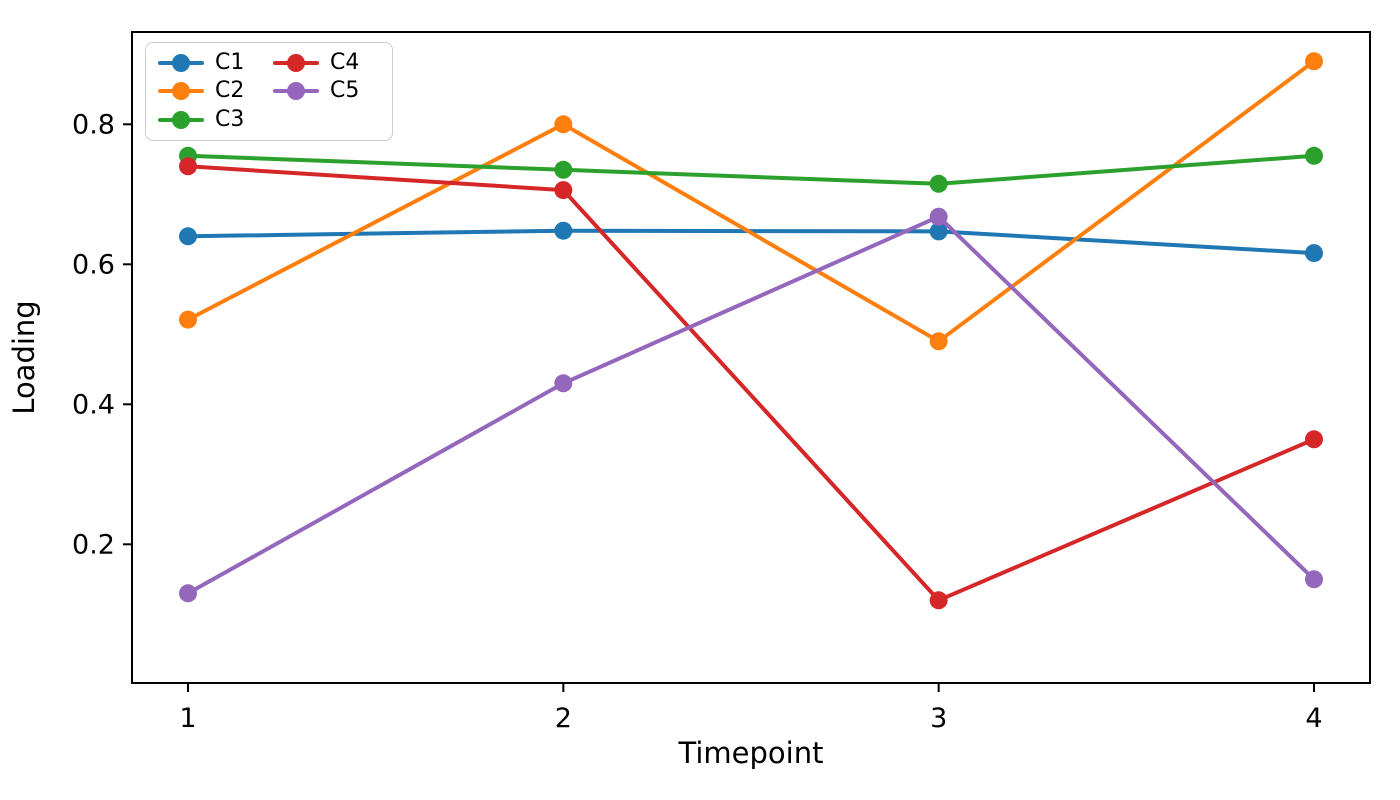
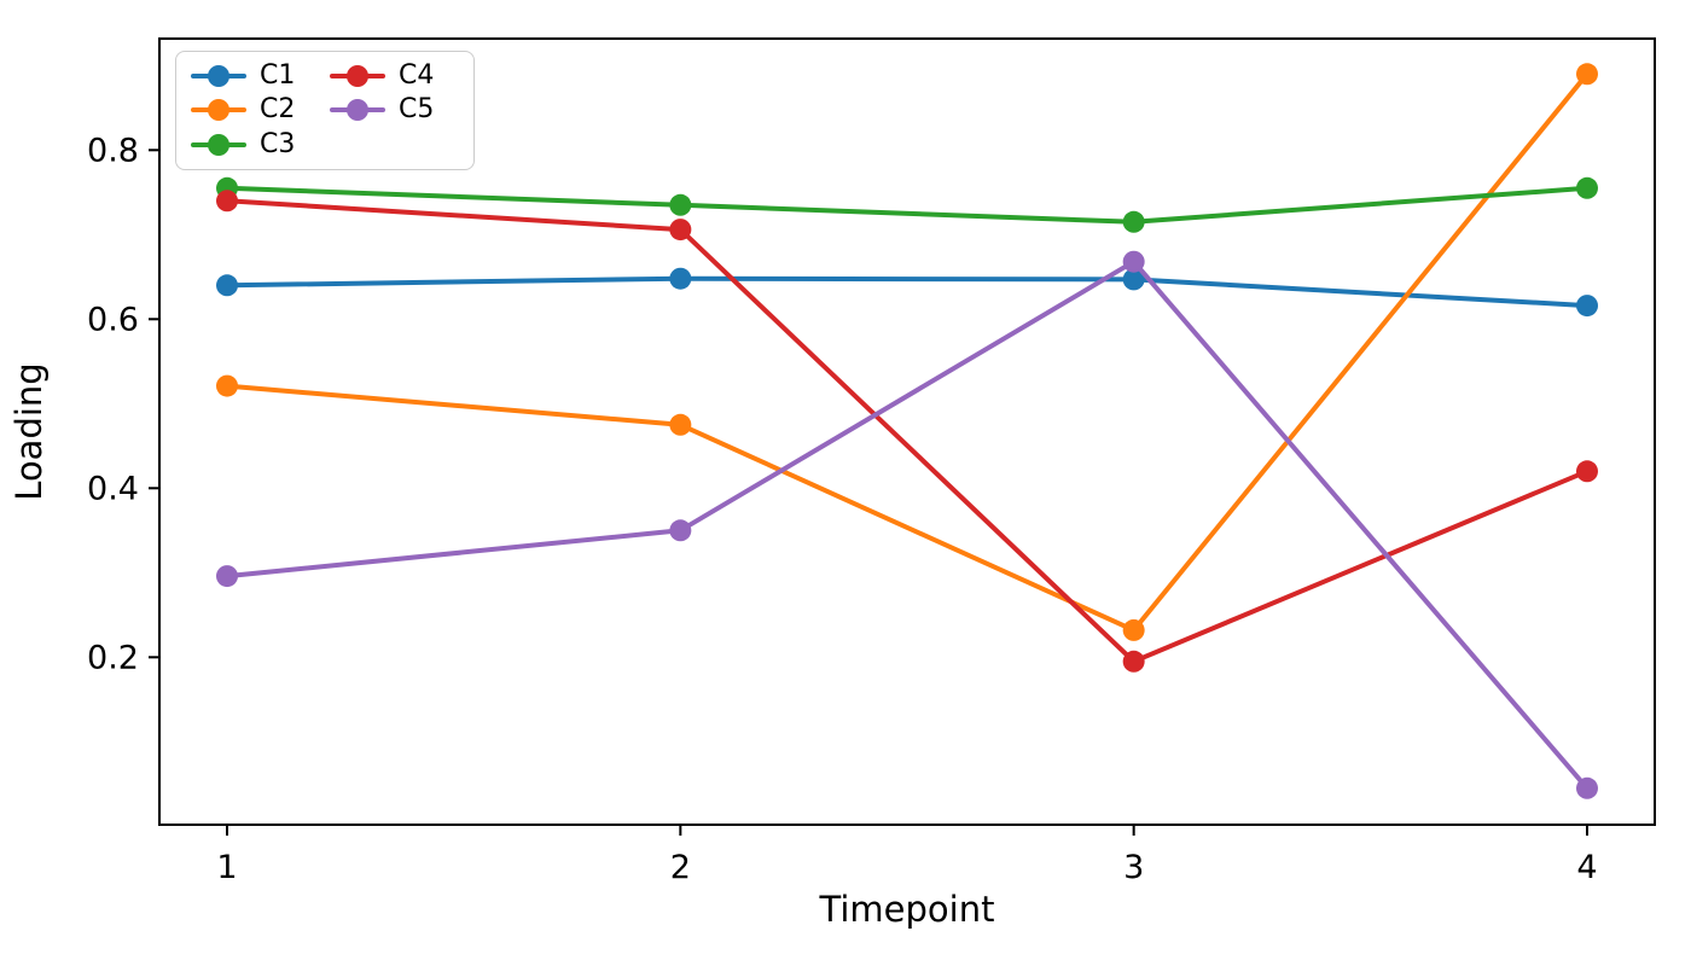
C5/1: 0.13 -> 0.30
C2/2: 0.80 -> 0.47
C5/2: 0.43 -> 0.35
C2/3: 0.49 -> 0.23
C4/3: 0.12 -> 0.20
C4/4: 0.35 -> 0.42
C5/4: 0.15 -> 0.04
